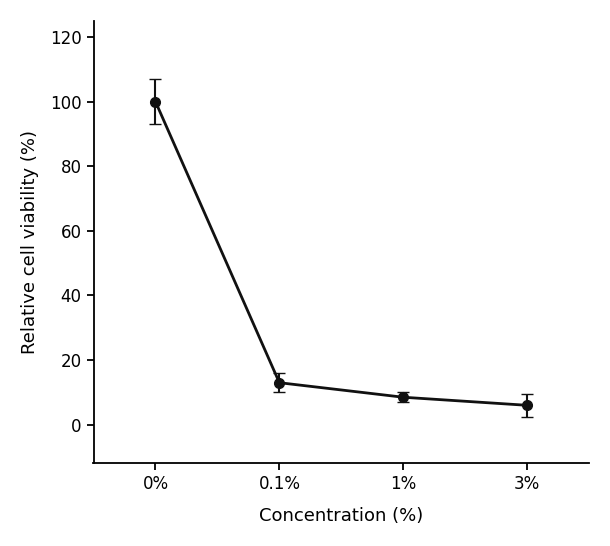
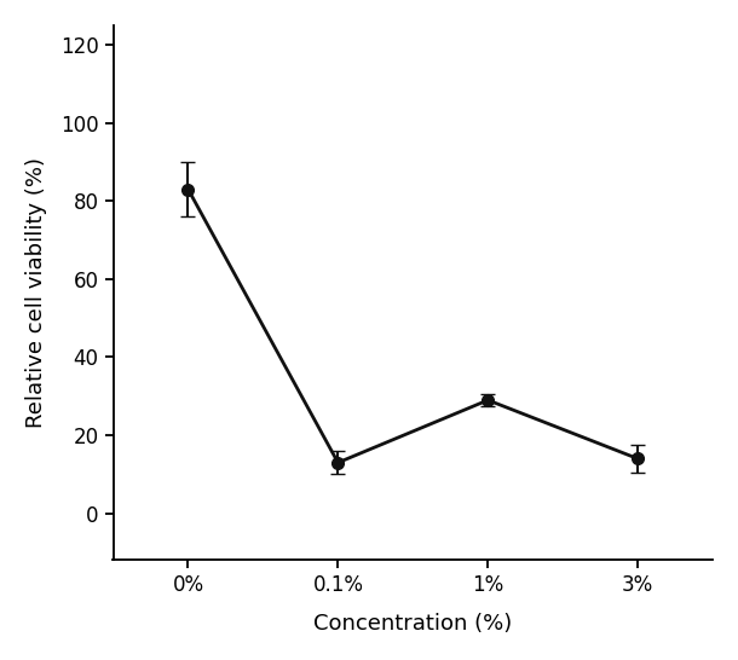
0%: 100.0 -> 83.0
1%: 8.5 -> 29.0
3%: 6.0 -> 14.0
